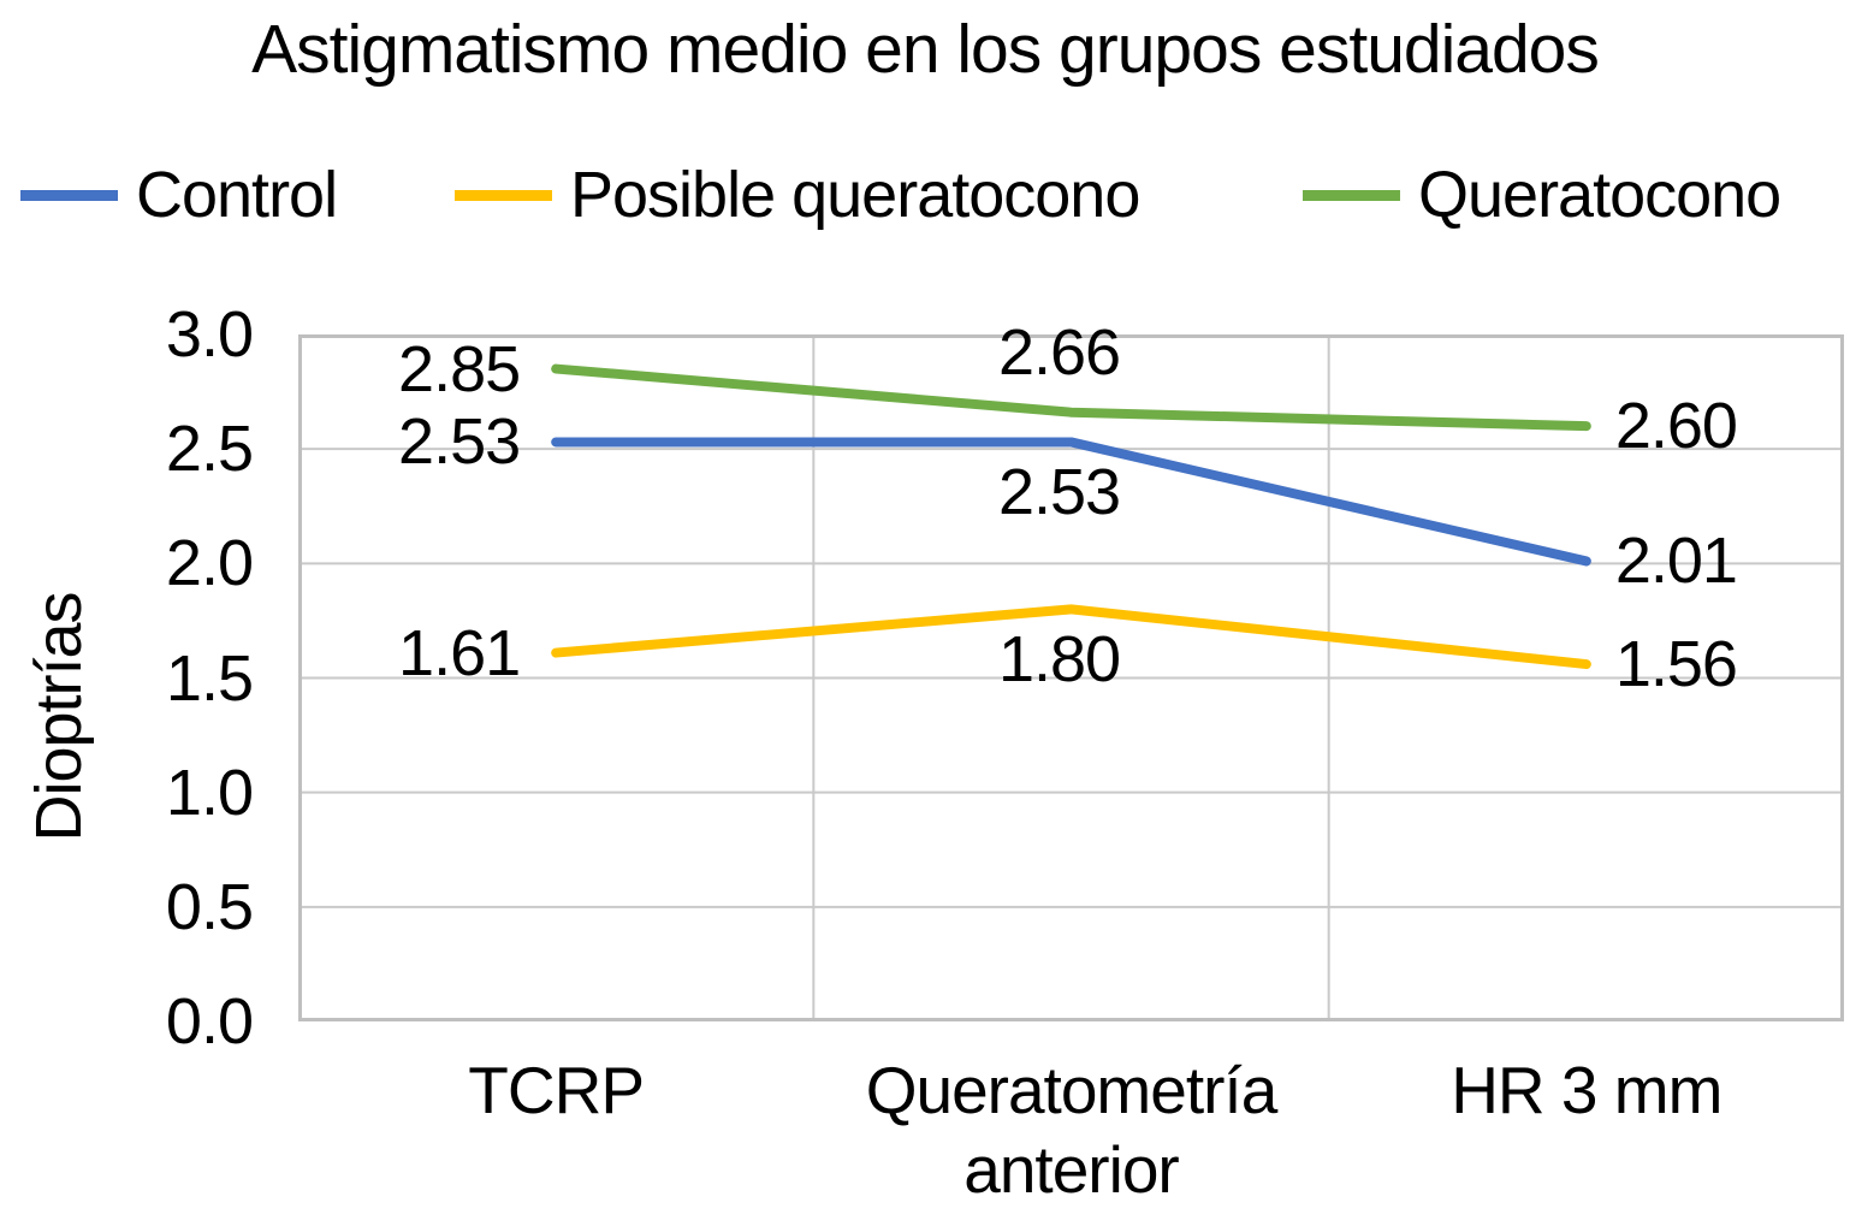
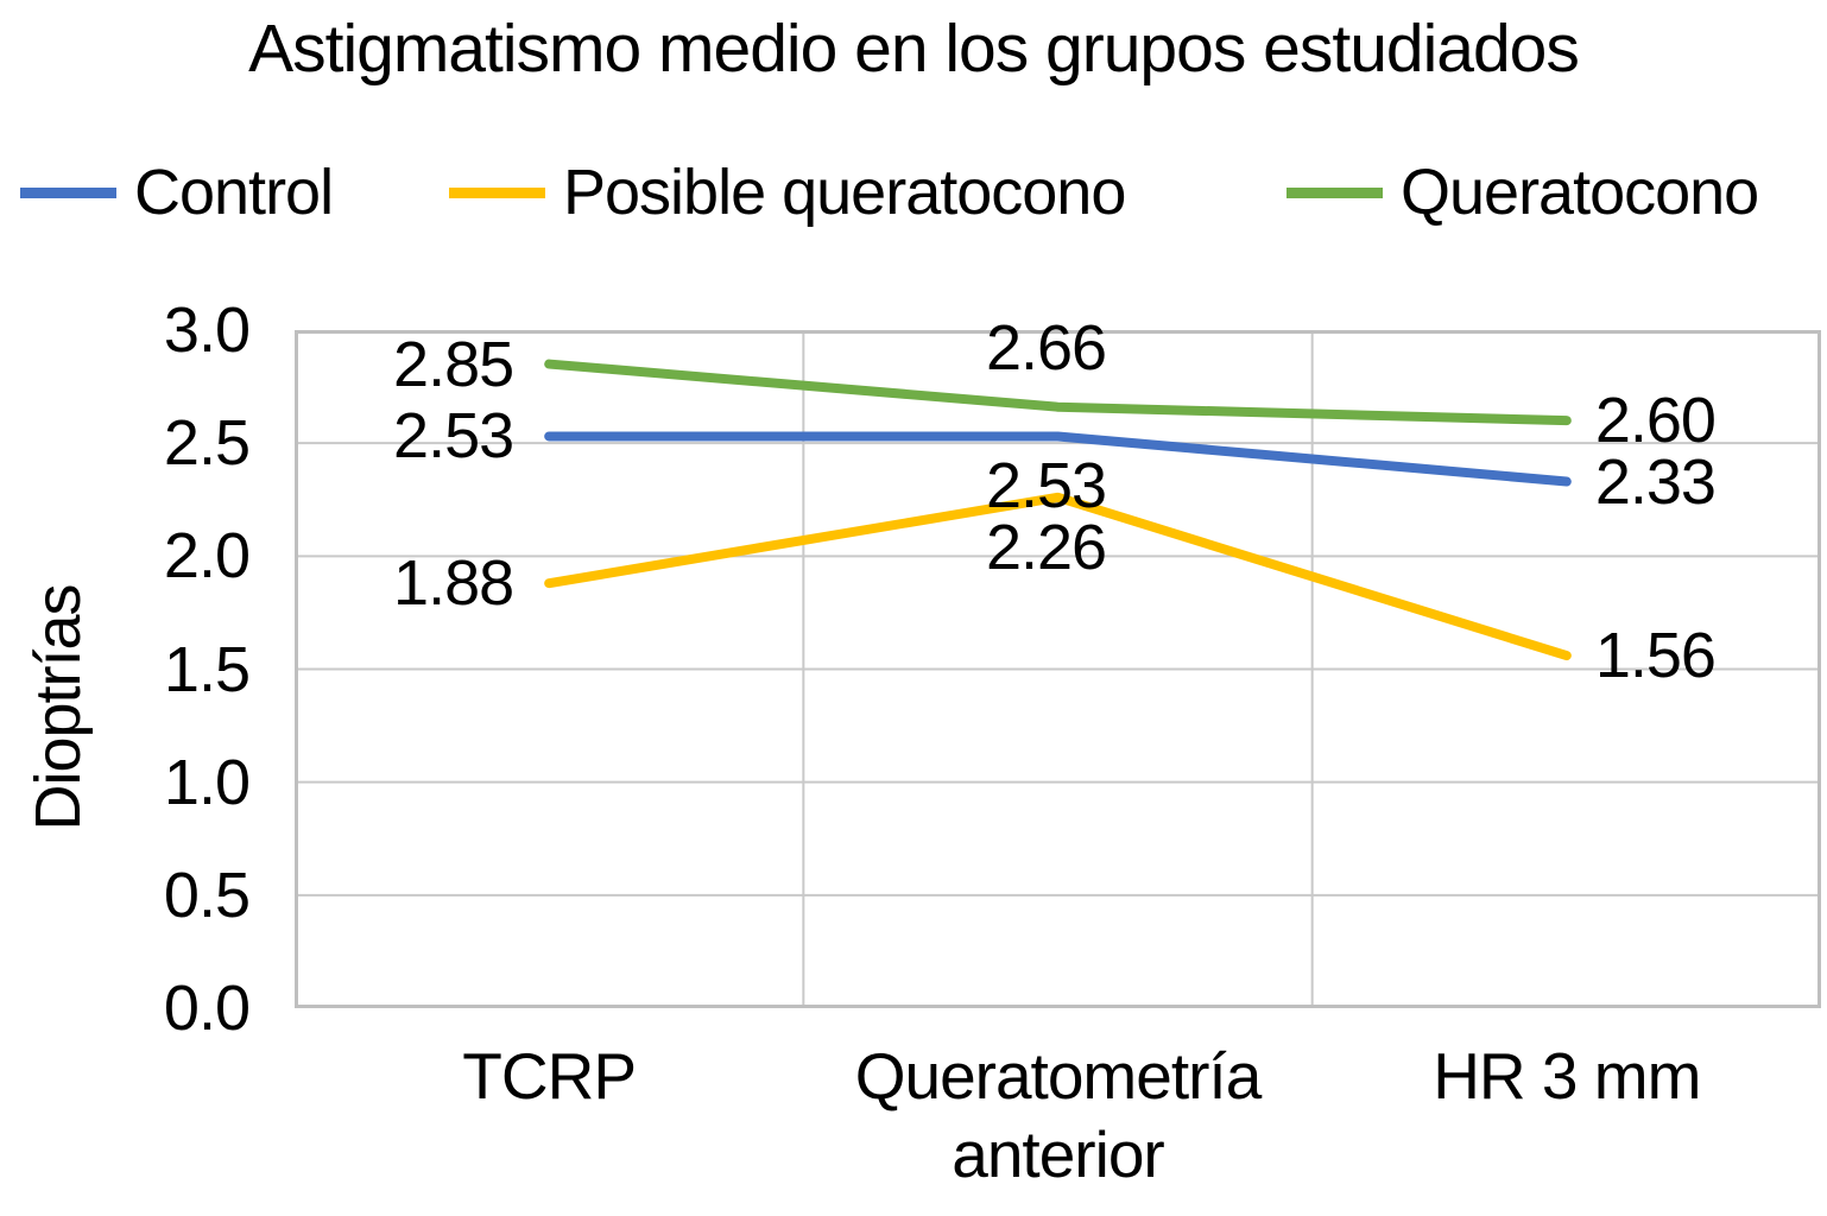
Posible queratocono/TCRP: 1.61 -> 1.88
Posible queratocono/Queratometría anterior: 1.80 -> 2.26
Control/HR 3 mm: 2.01 -> 2.33
